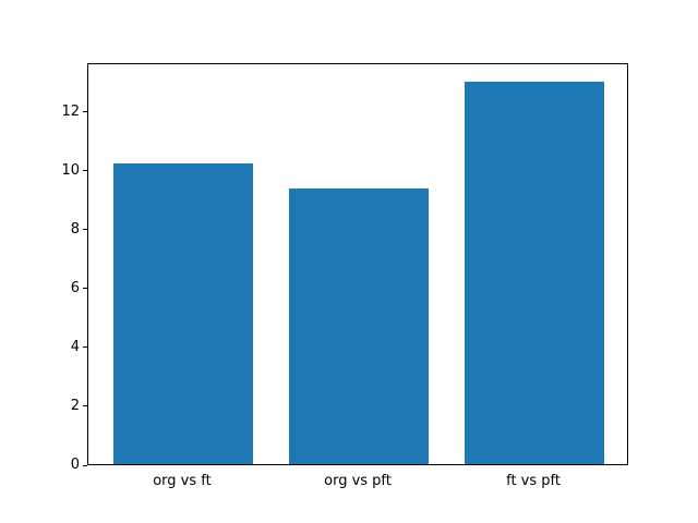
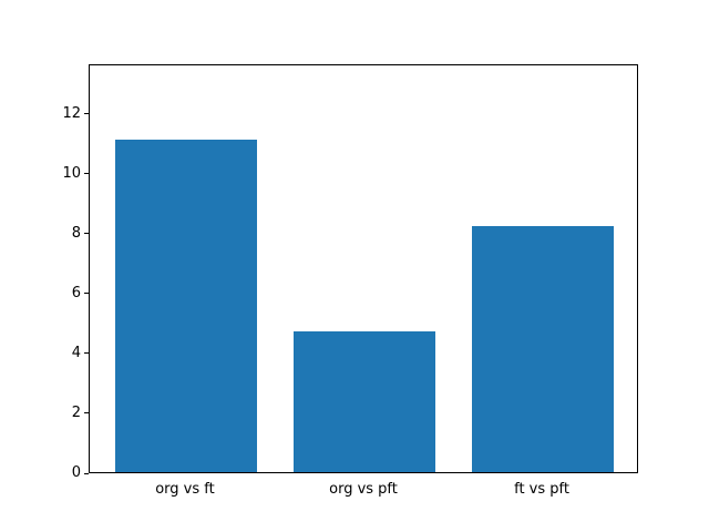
org vs ft: 10.2 -> 11.1
org vs pft: 9.3 -> 4.7
ft vs pft: 13.0 -> 8.2
